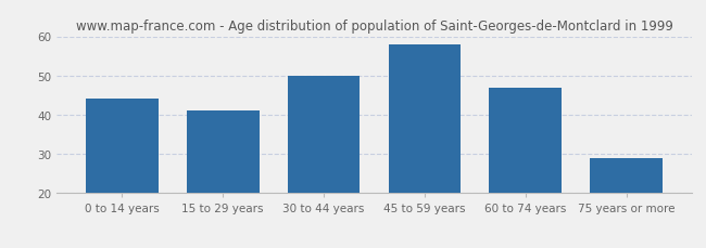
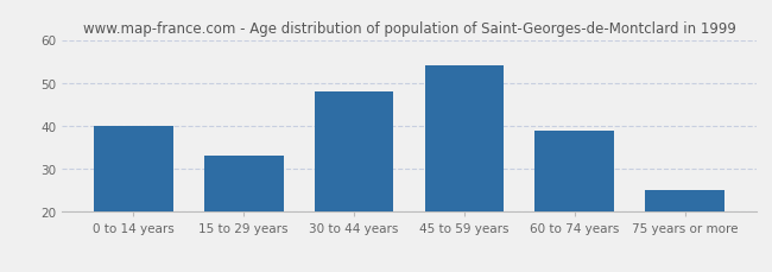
0 to 14 years: 44 -> 40
15 to 29 years: 41 -> 33
30 to 44 years: 50 -> 48
45 to 59 years: 58 -> 54
60 to 74 years: 47 -> 39
75 years or more: 29 -> 25
